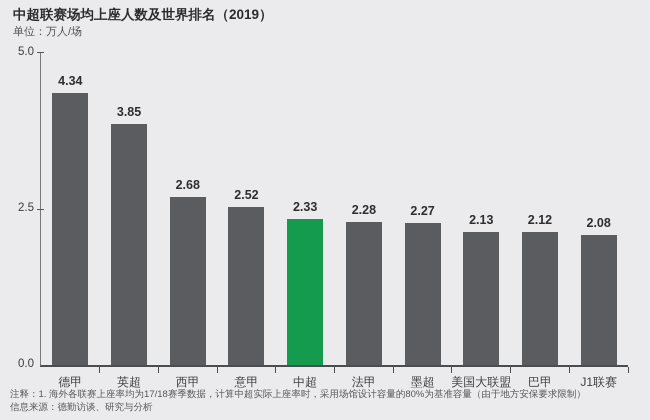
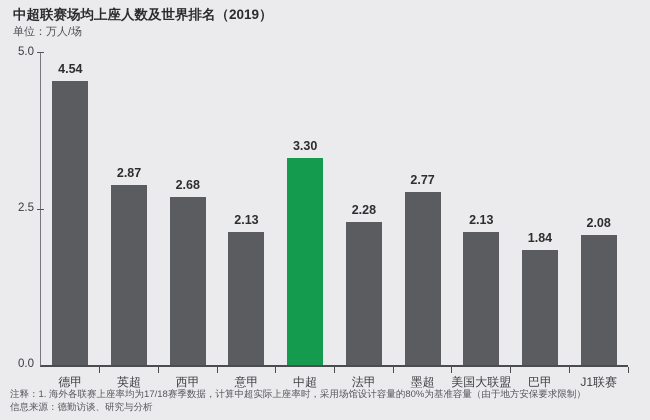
德甲: 4.34 -> 4.54
英超: 3.85 -> 2.87
意甲: 2.52 -> 2.13
中超: 2.33 -> 3.30
墨超: 2.27 -> 2.77
巴甲: 2.12 -> 1.84
